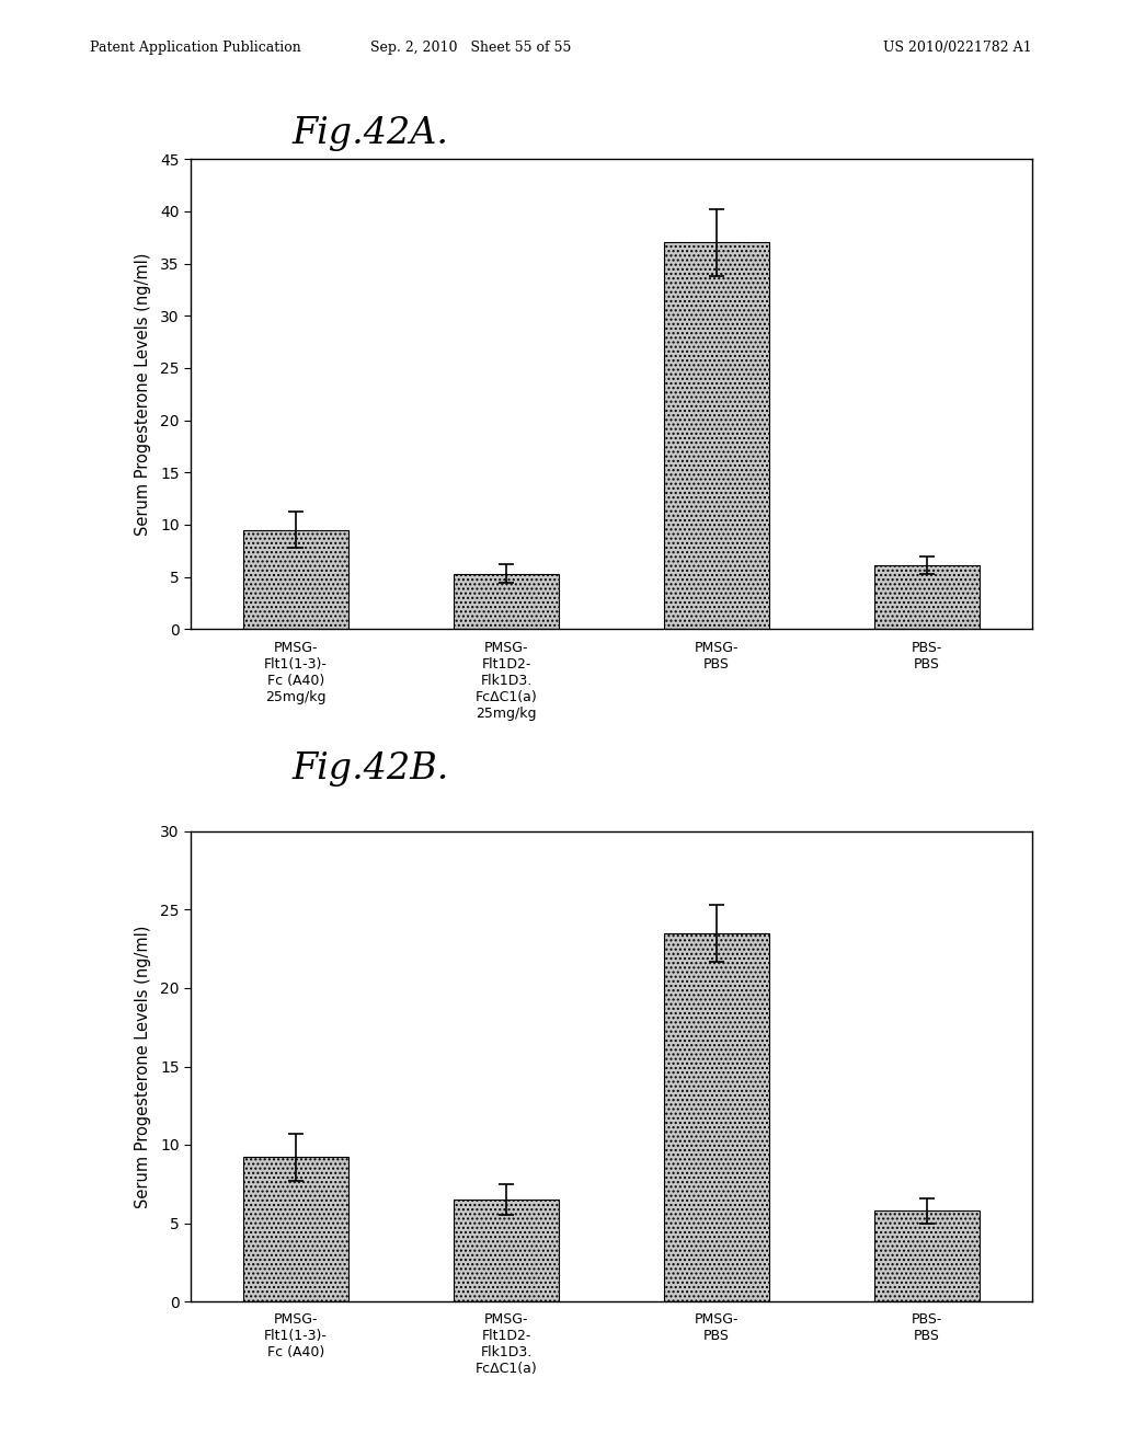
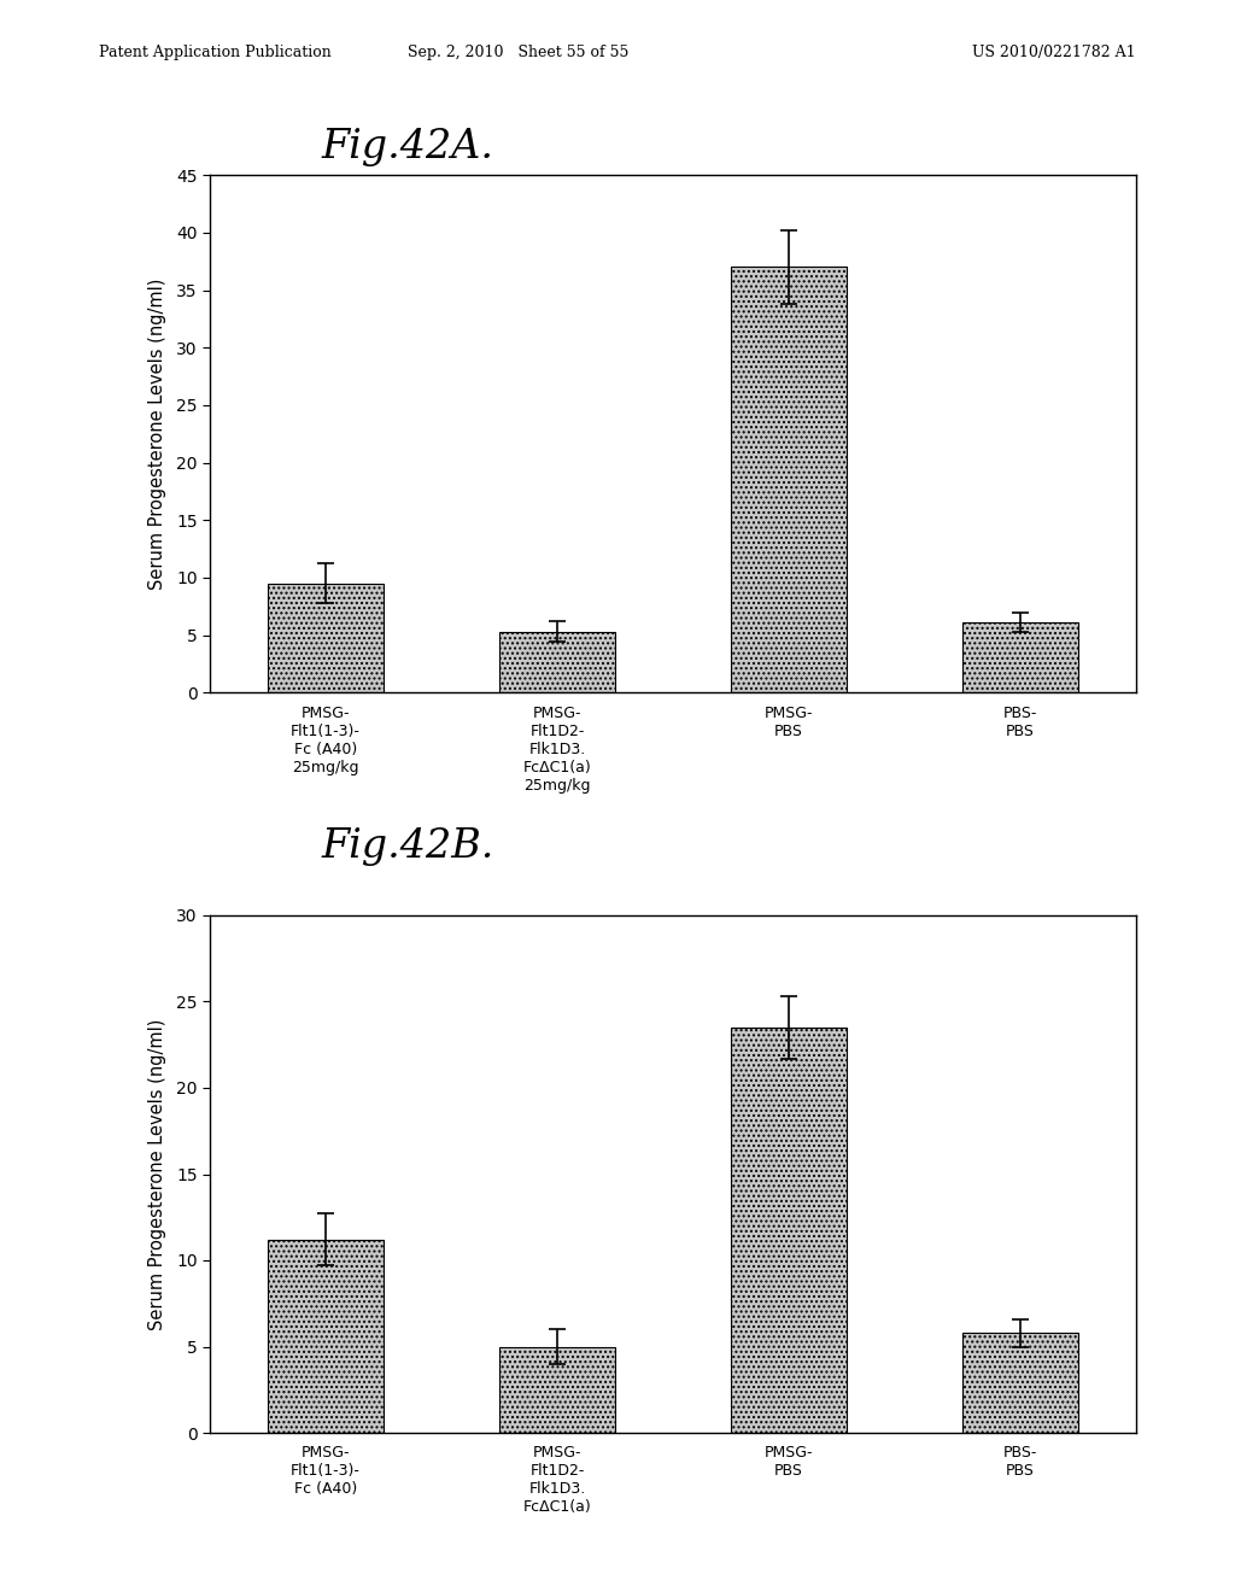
PMSG- Flt1(1-3)- Fc (A40): 9.2 -> 11.2
PMSG- Flt1D2- Flk1D3. FcΔC1(a): 6.5 -> 5.0
